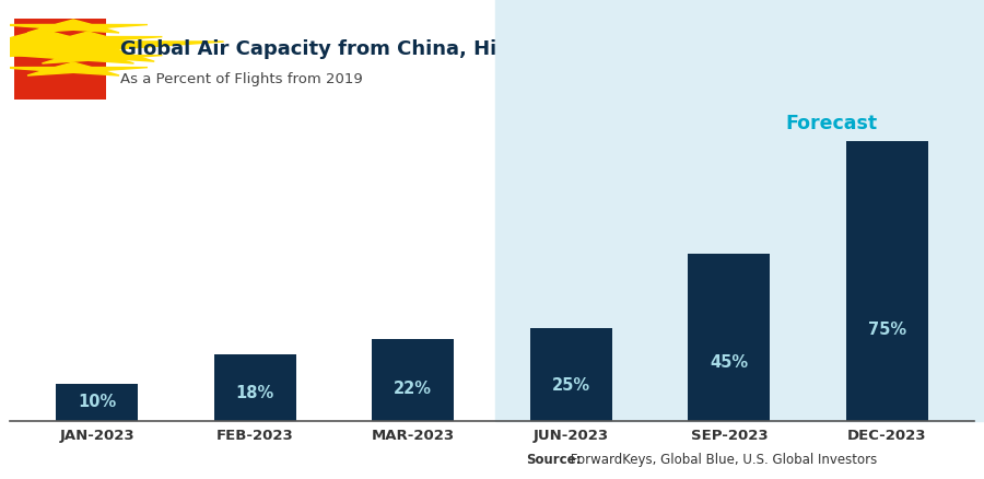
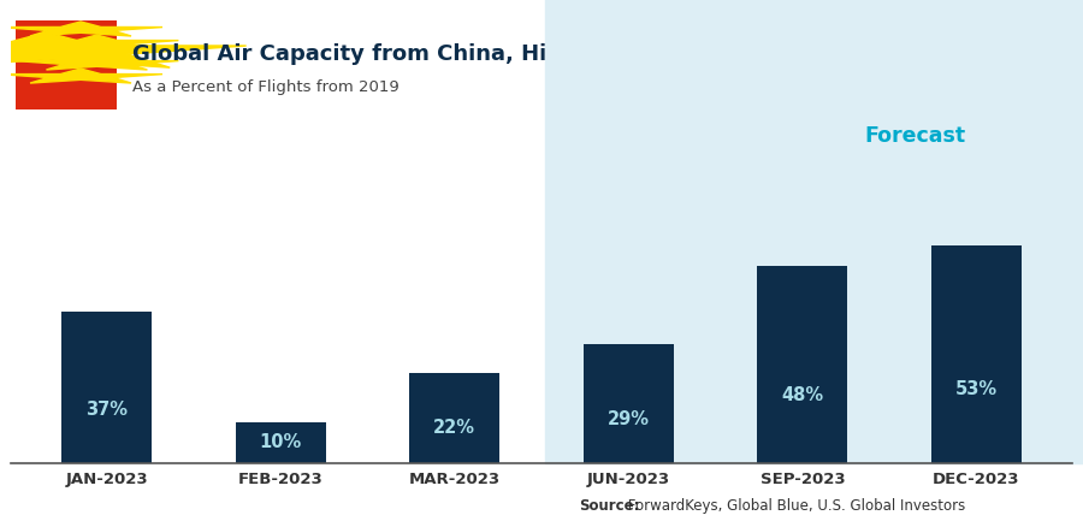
JAN-2023: 10% -> 37%
FEB-2023: 18% -> 10%
JUN-2023: 25% -> 29%
SEP-2023: 45% -> 48%
DEC-2023: 75% -> 53%
